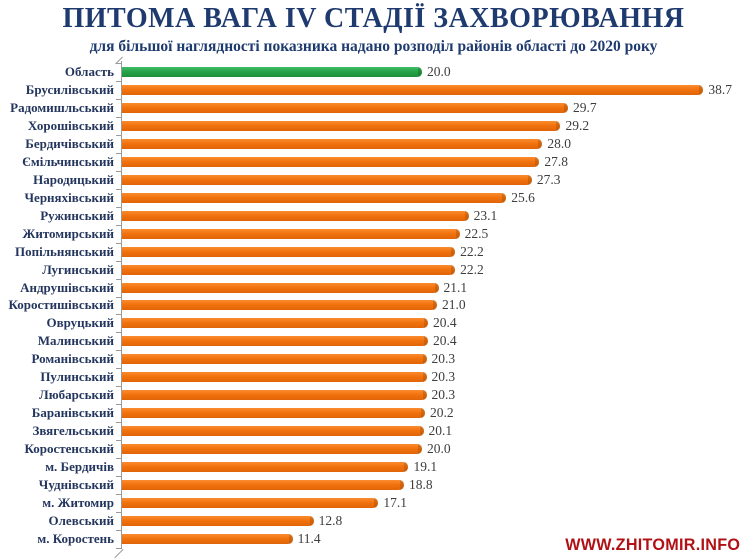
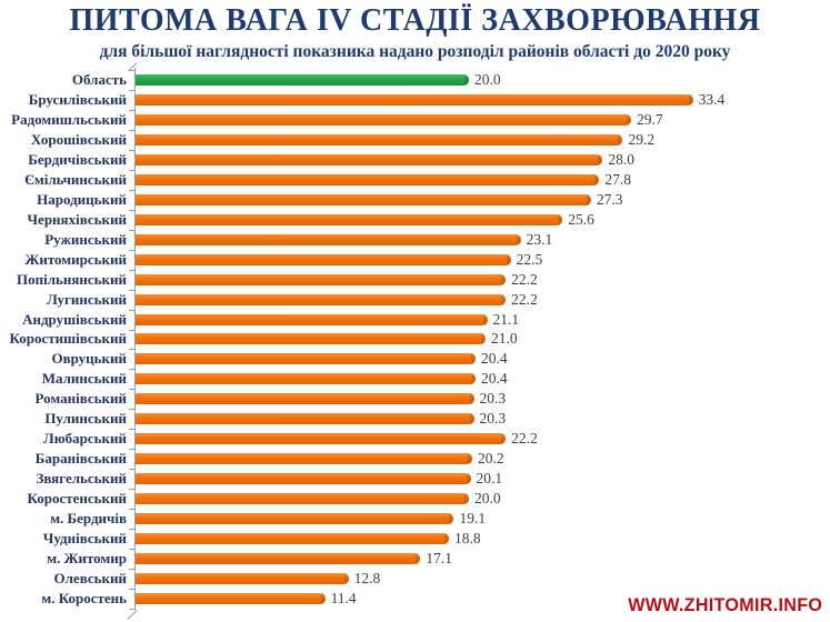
Брусилівський: 38.7 -> 33.4
Любарський: 20.3 -> 22.2
